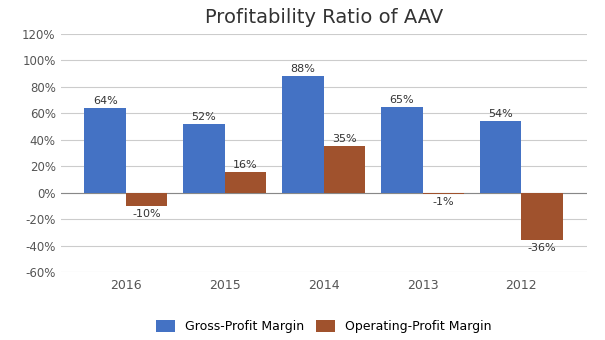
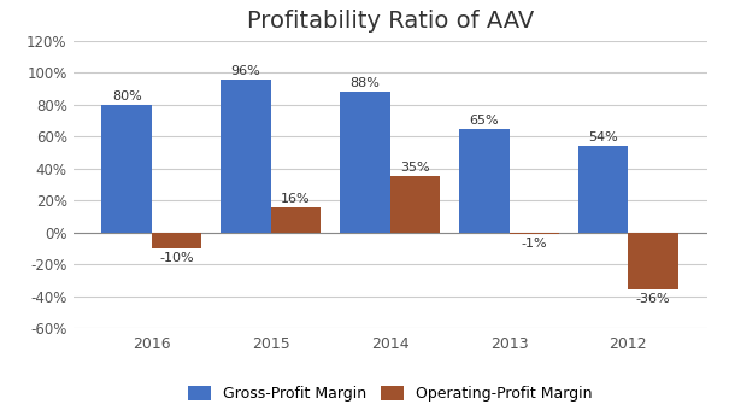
Gross-Profit Margin/2016: 64% -> 80%
Gross-Profit Margin/2015: 52% -> 96%
